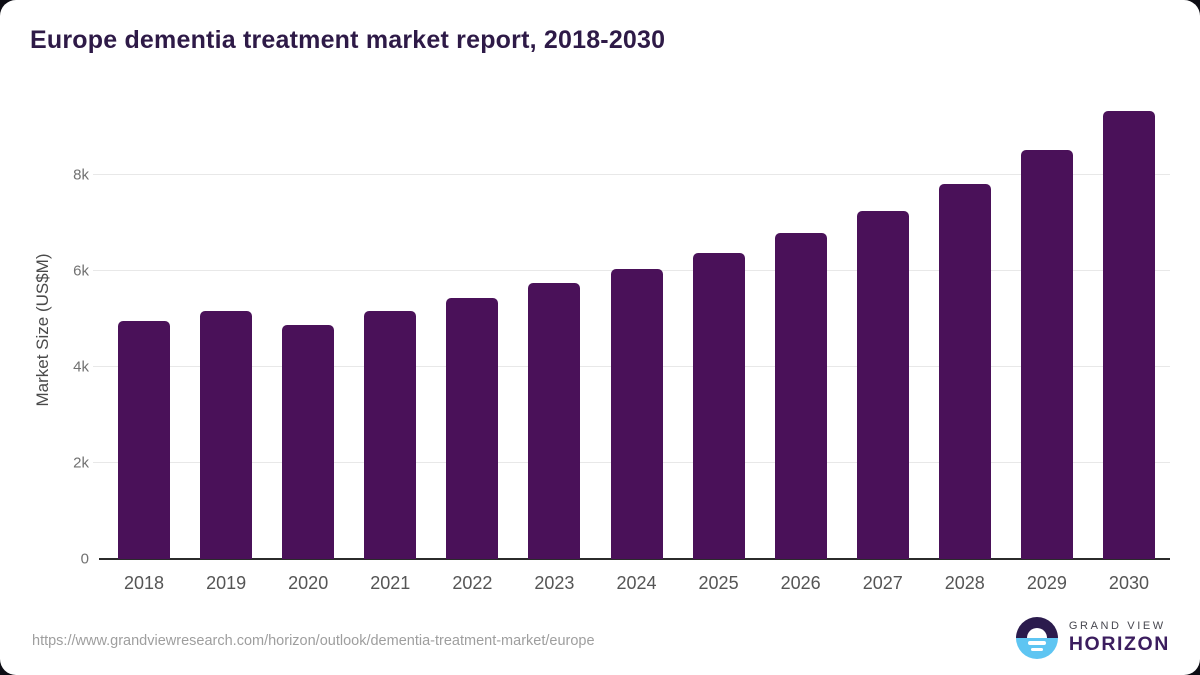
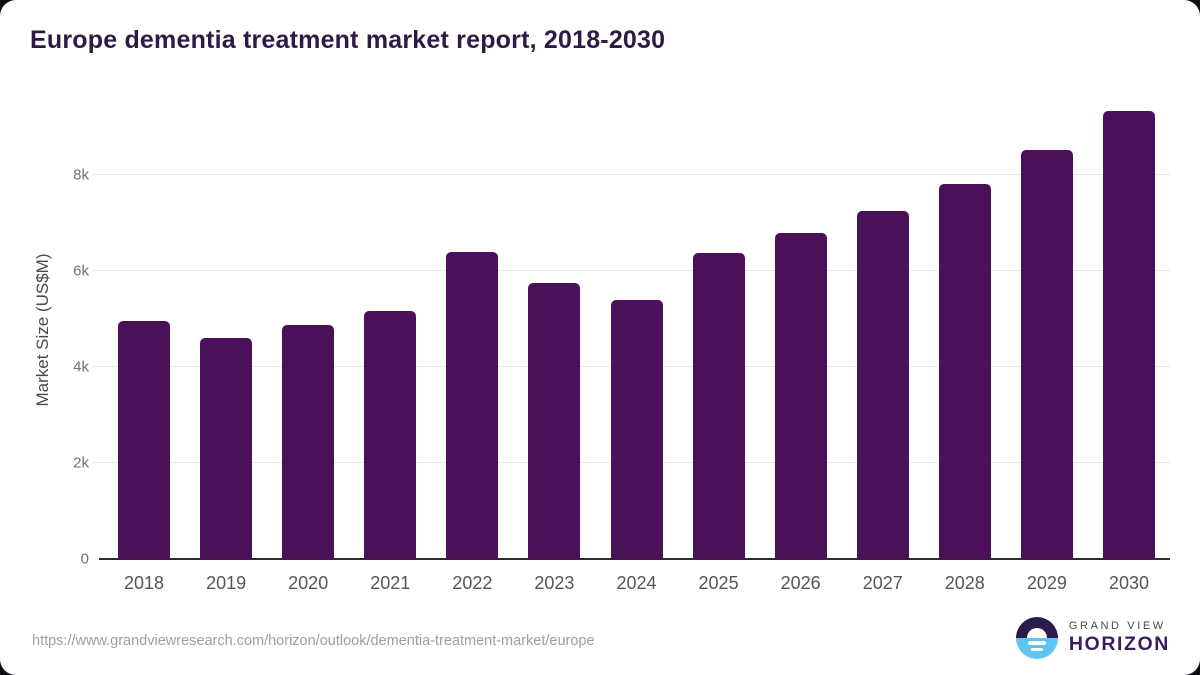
2019: 5.2k -> 4.6k
2022: 5.4k -> 6.4k
2024: 6.0k -> 5.4k
